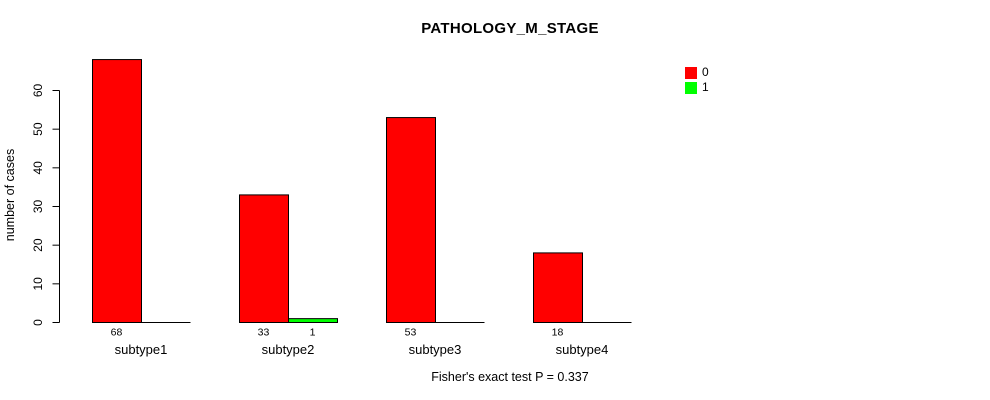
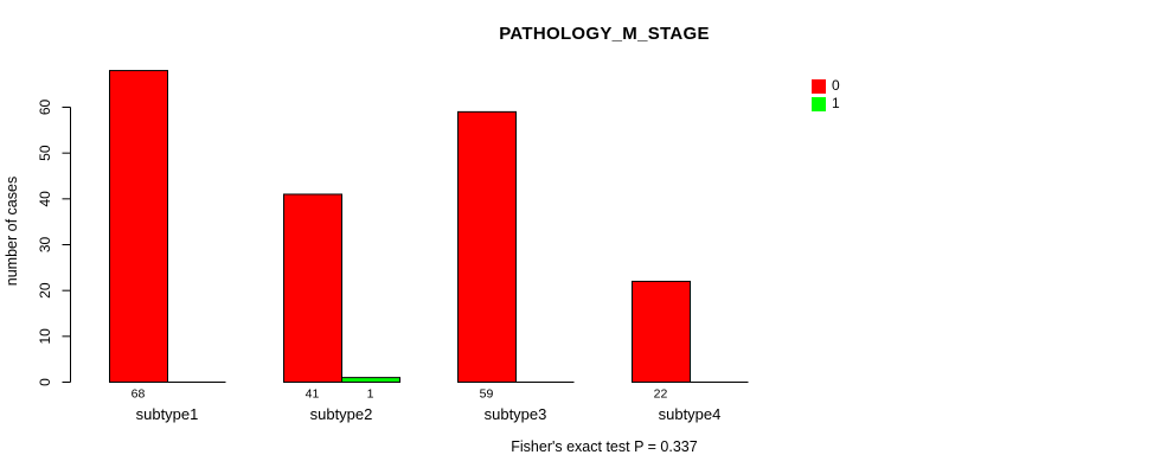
0/subtype2: 33 -> 41
0/subtype3: 53 -> 59
0/subtype4: 18 -> 22
